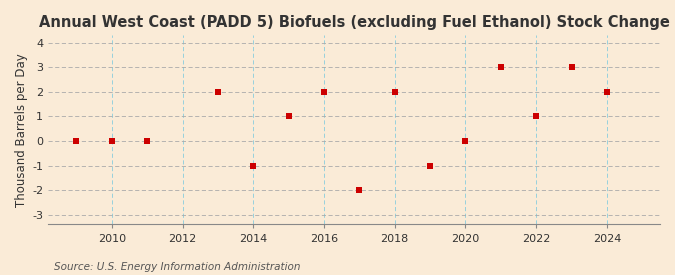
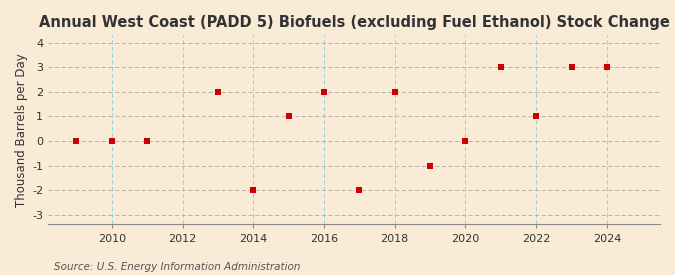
2014: -1 -> -2
2024: 2 -> 3
